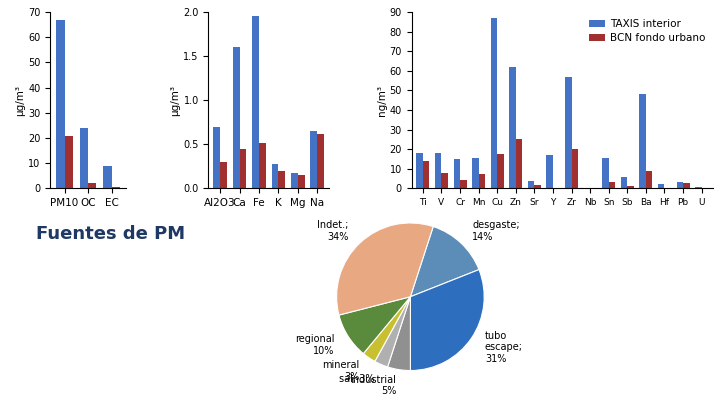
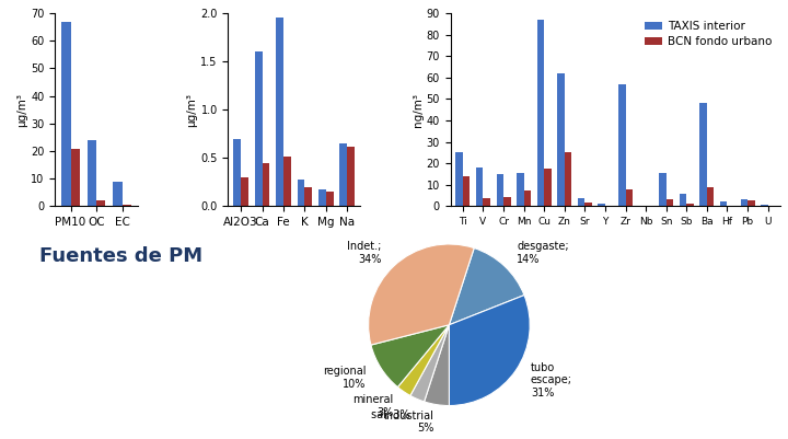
TAXIS interior/Ti: 18 -> 25
BCN fondo urbano/V: 8 -> 4
TAXIS interior/Y: 17 -> 1
BCN fondo urbano/Zr: 20 -> 8
